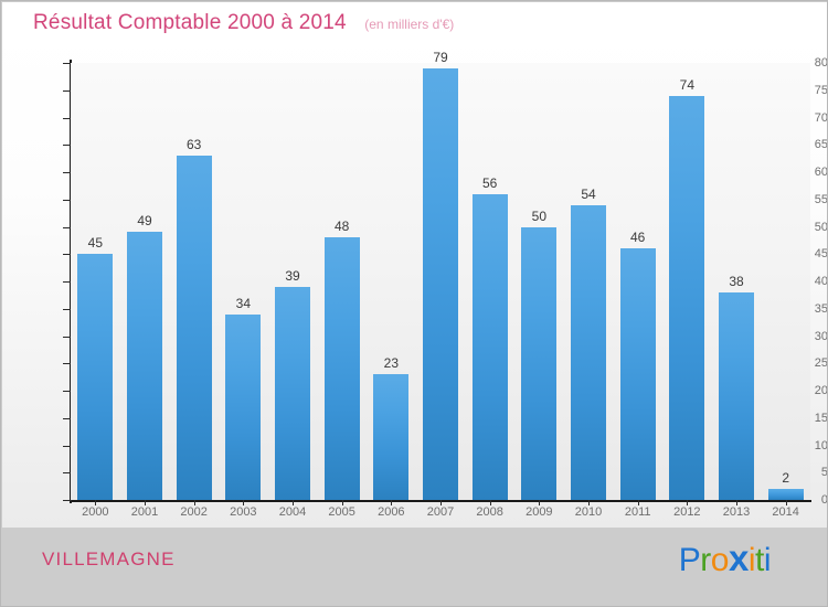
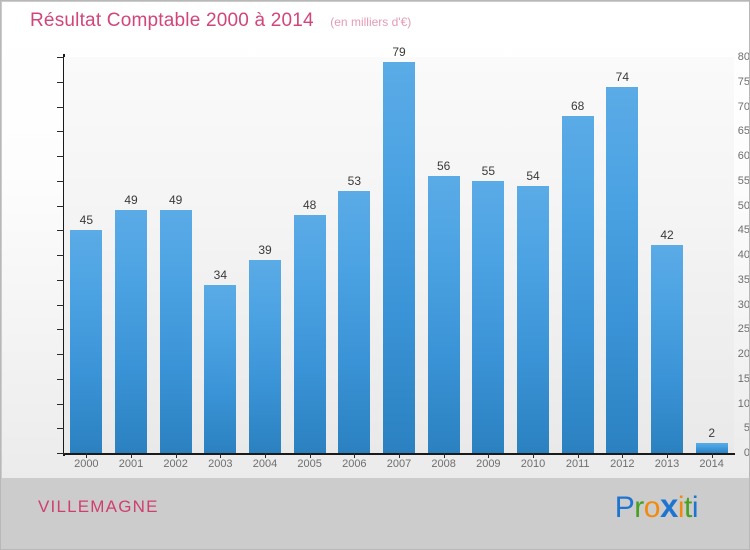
2002: 63 -> 49
2006: 23 -> 53
2009: 50 -> 55
2011: 46 -> 68
2013: 38 -> 42
